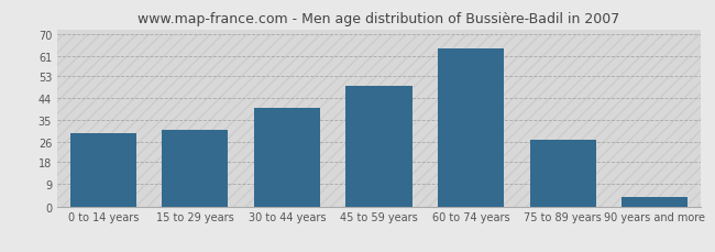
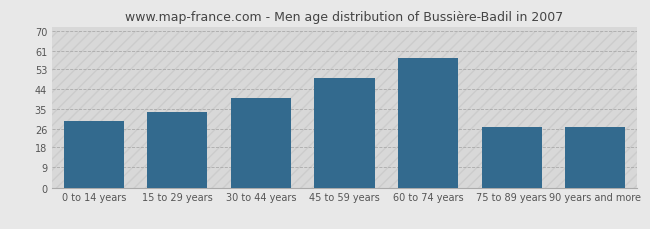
15 to 29 years: 31 -> 34
60 to 74 years: 64 -> 58
90 years and more: 4 -> 27
